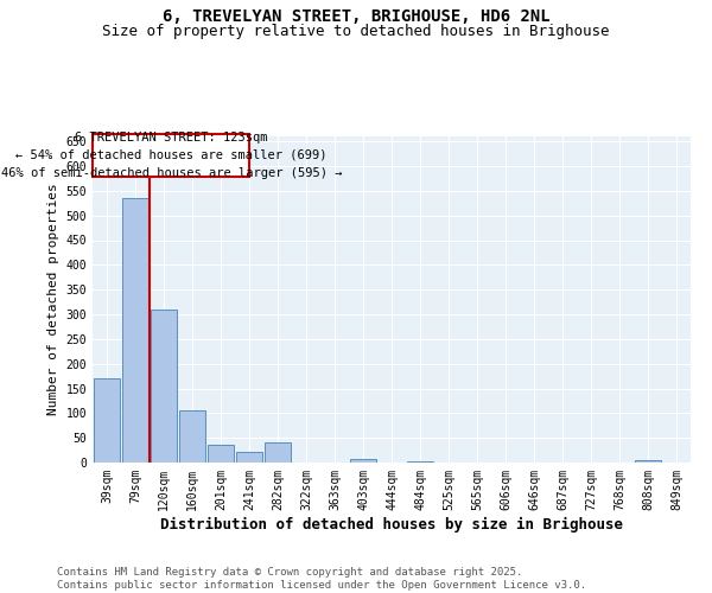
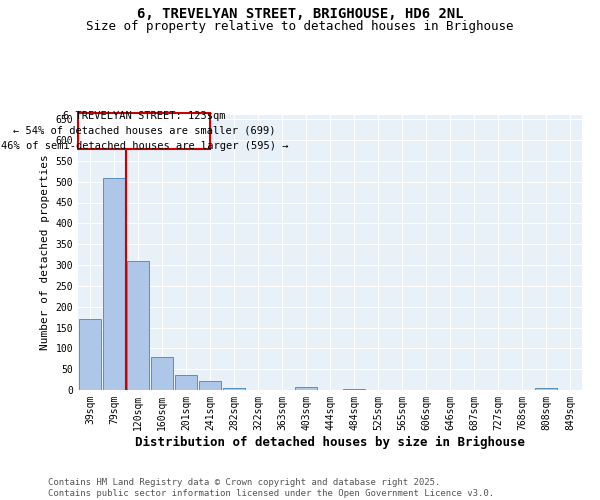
79sqm: 535 -> 510
160sqm: 105 -> 80
282sqm: 40 -> 5
